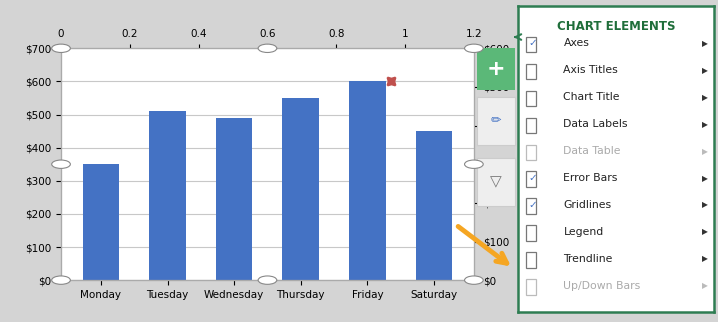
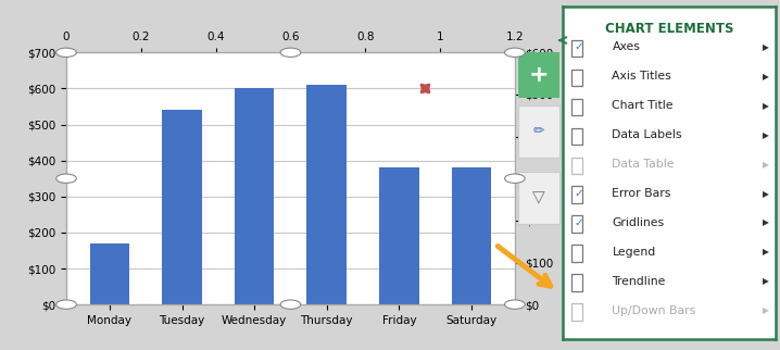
Monday: $350 -> $170
Tuesday: $510 -> $540
Wednesday: $490 -> $600
Thursday: $550 -> $610
Friday: $600 -> $380
Saturday: $450 -> $380
